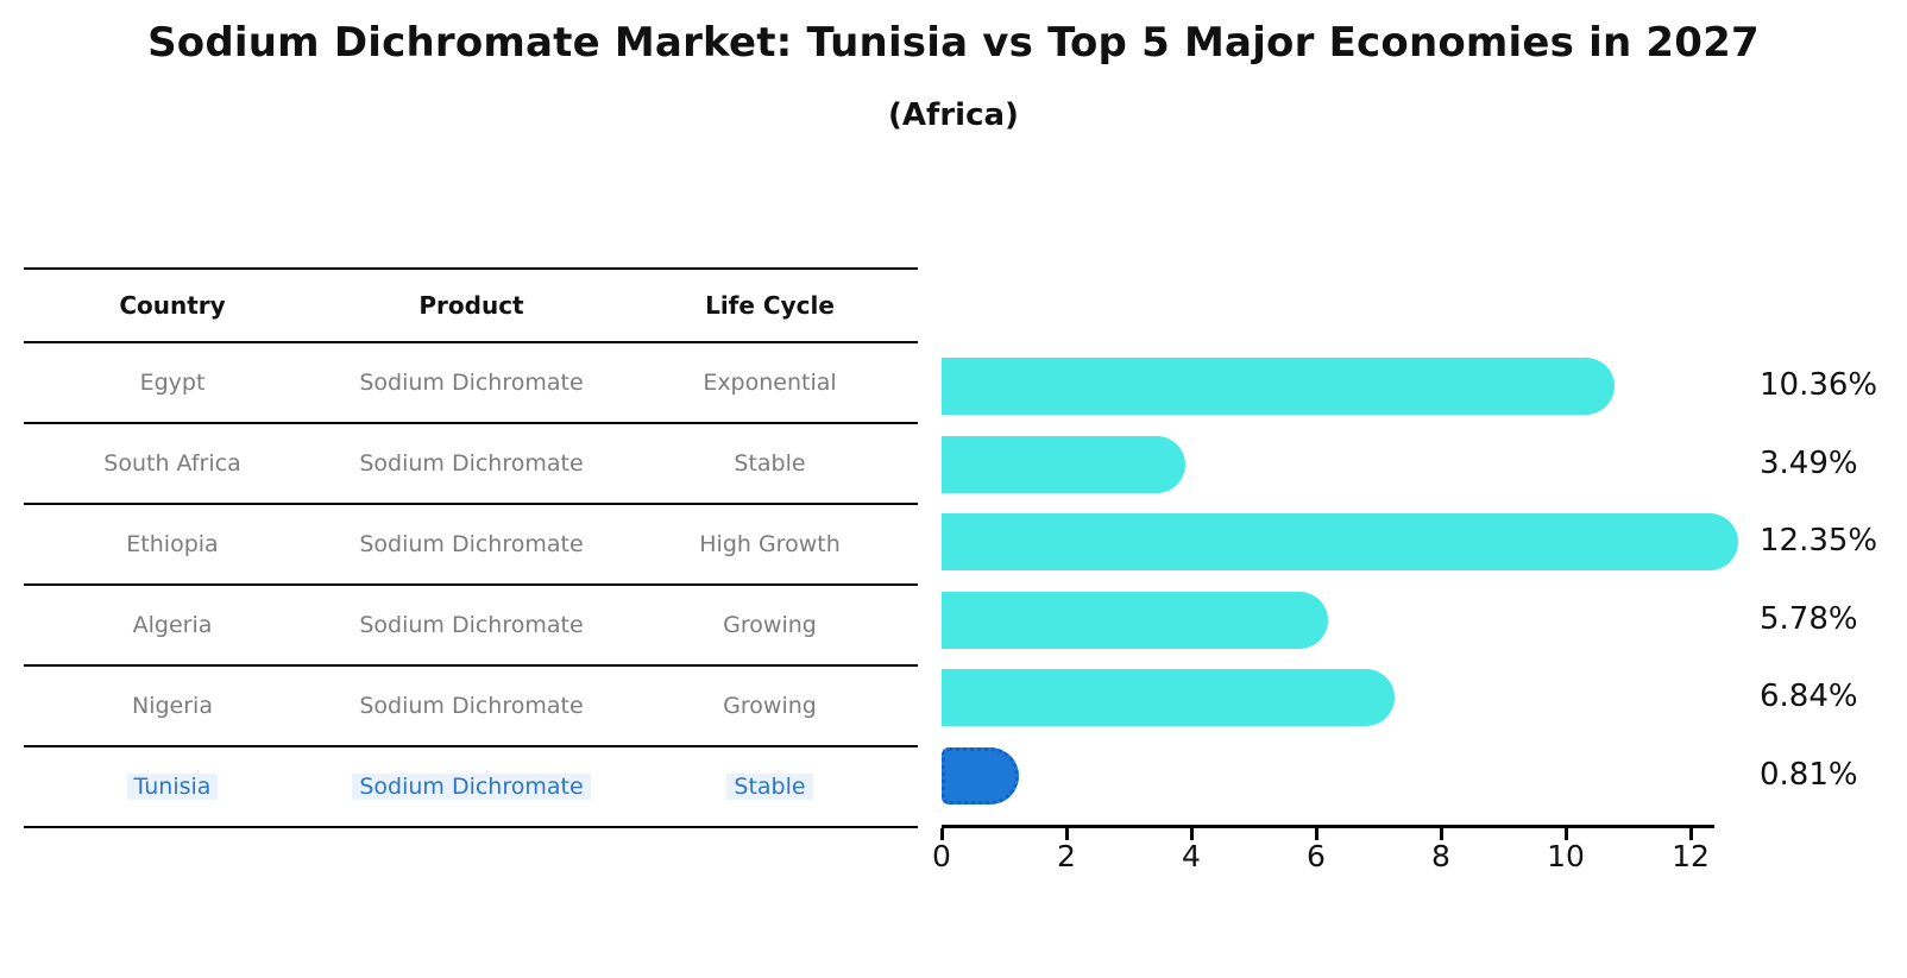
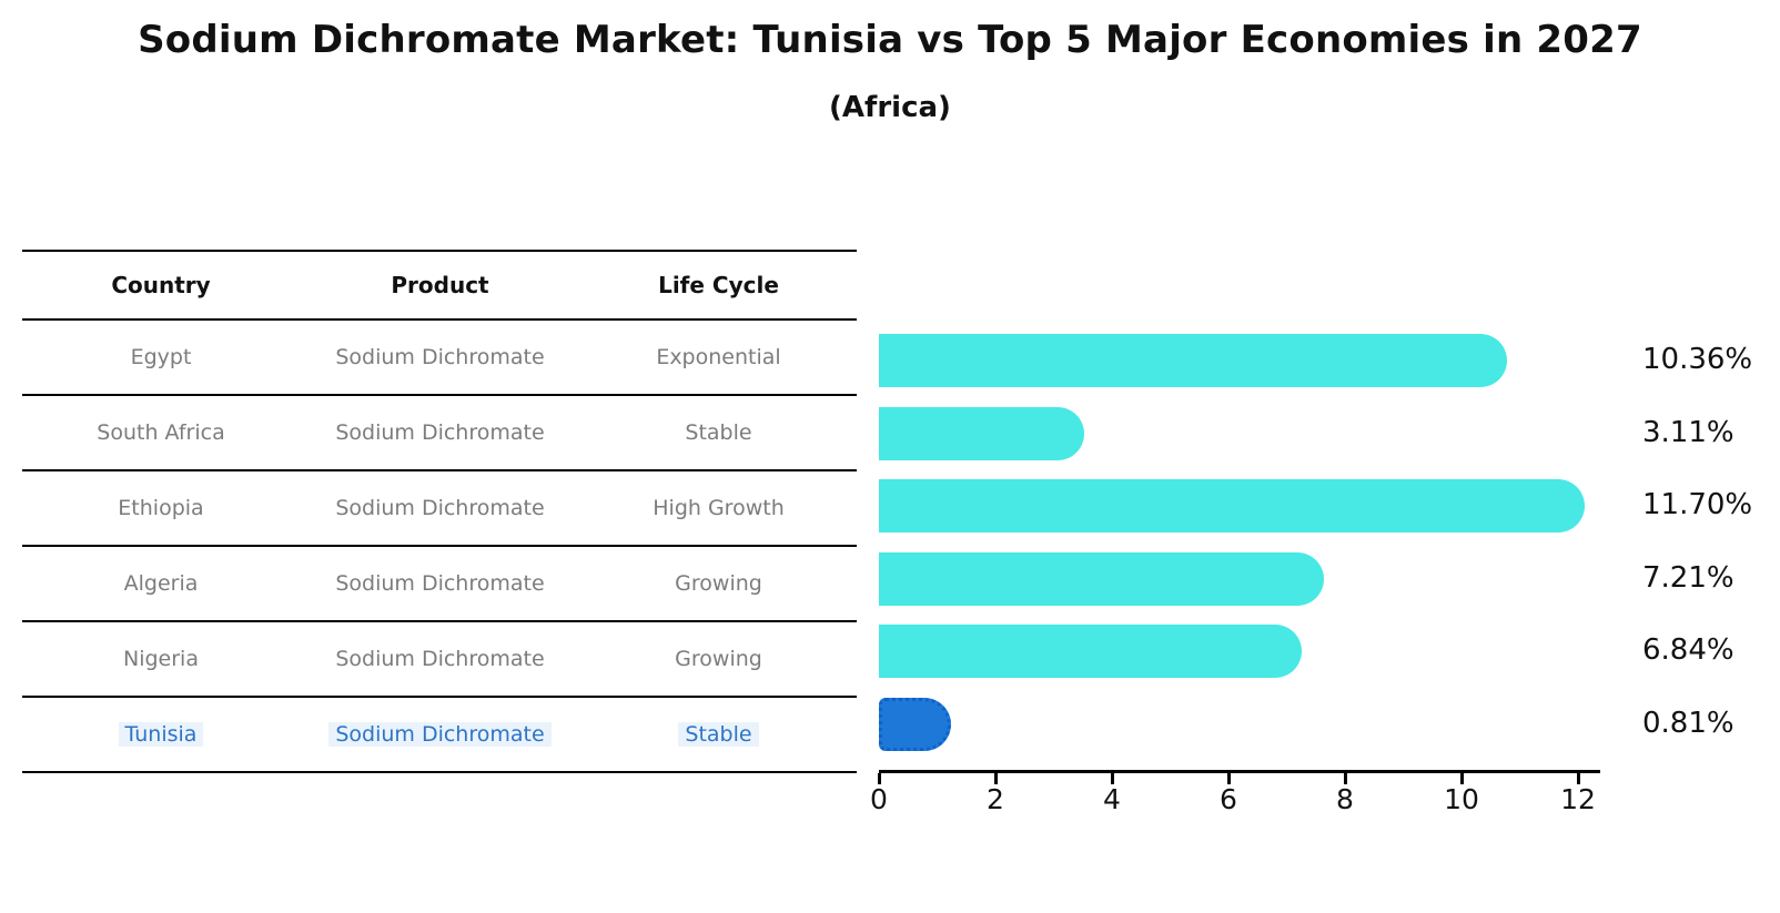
South Africa: 3.49% -> 3.11%
Ethiopia: 12.35% -> 11.70%
Algeria: 5.78% -> 7.21%
